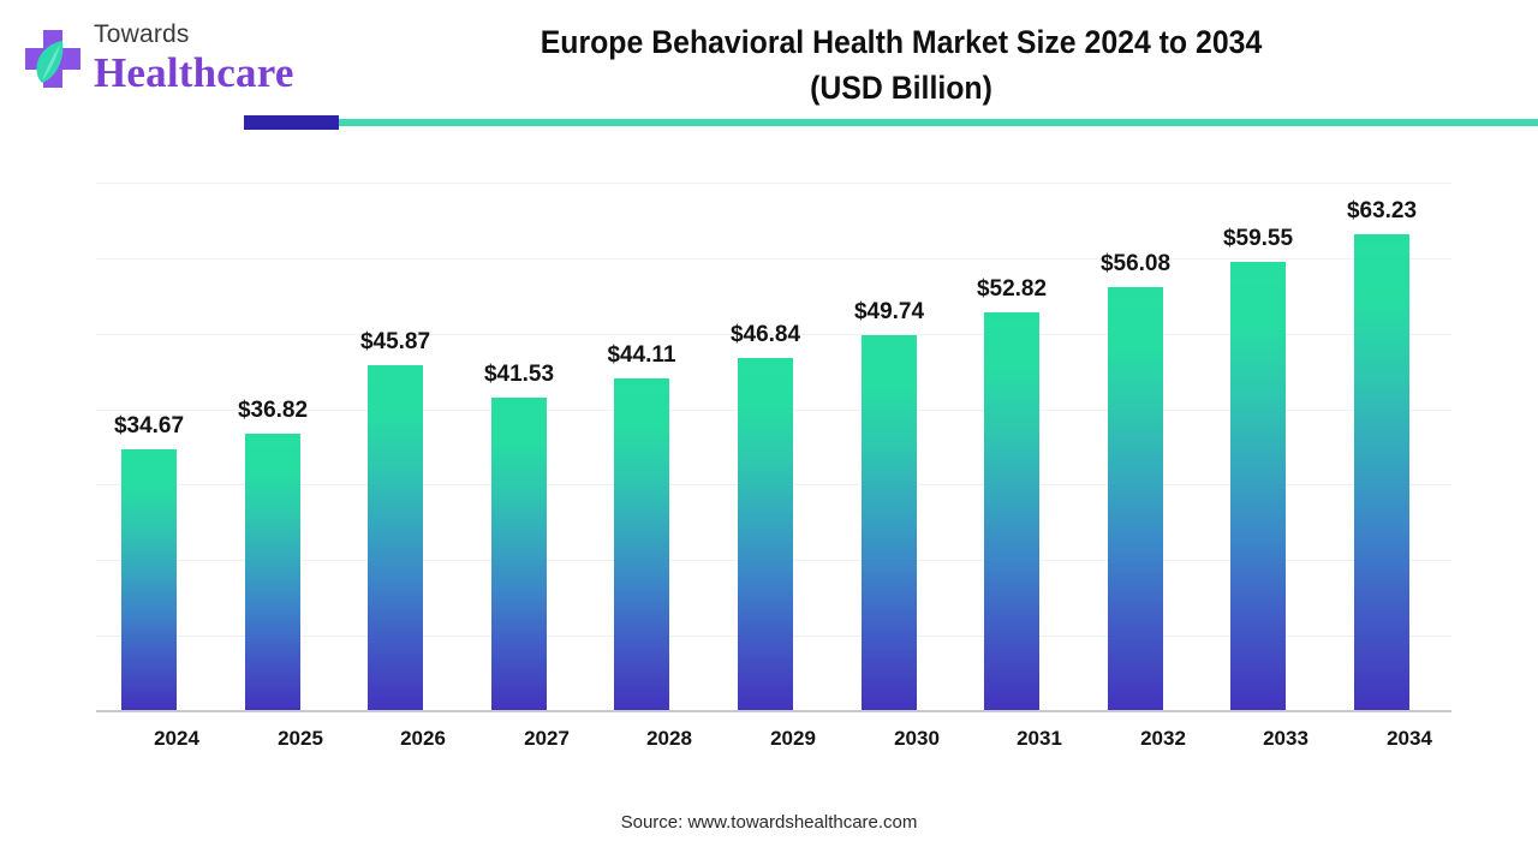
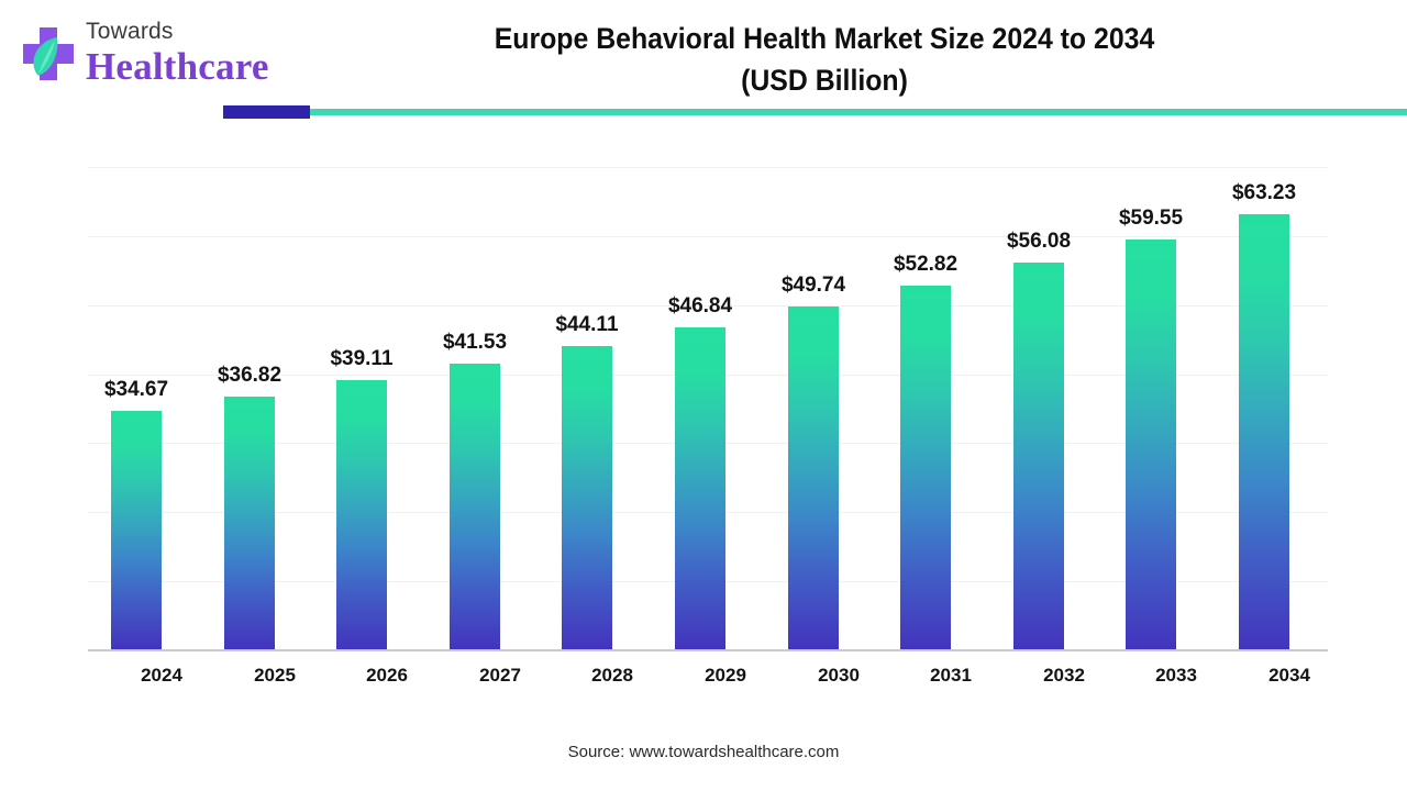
2026: $45.87 -> $39.11
